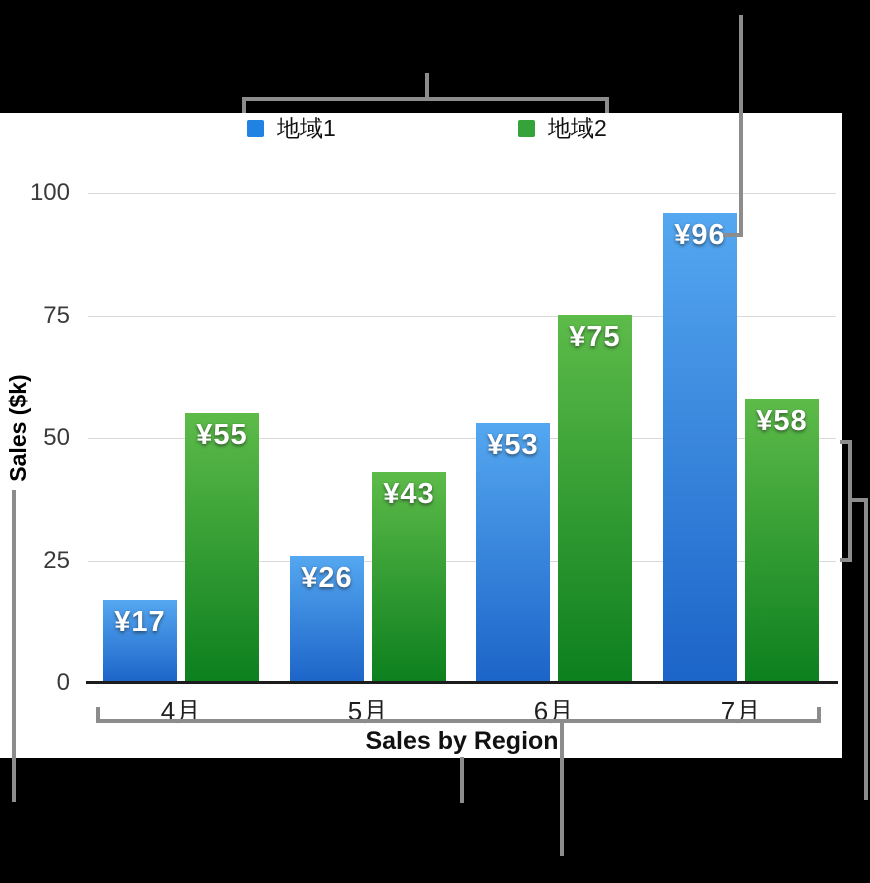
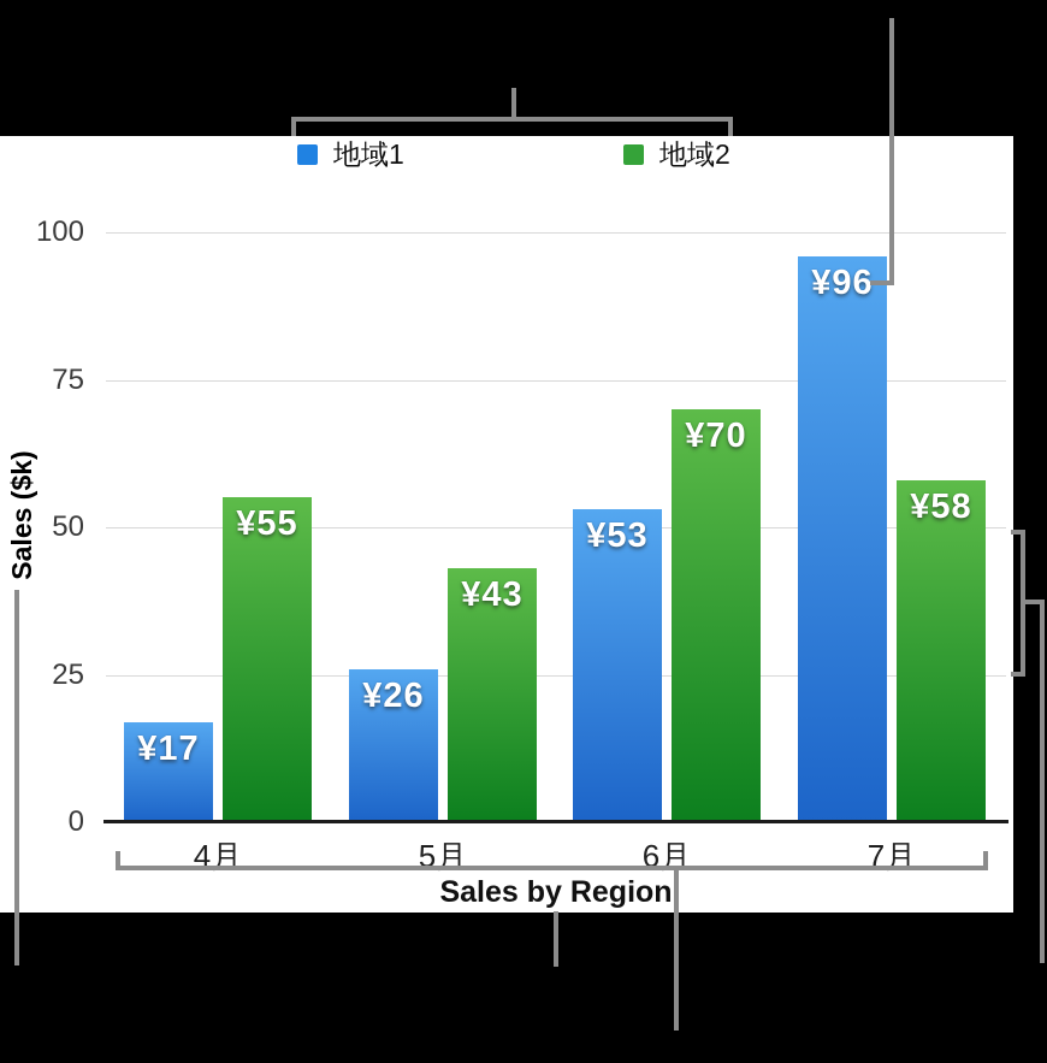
地域2/6月: ¥75 -> ¥70
